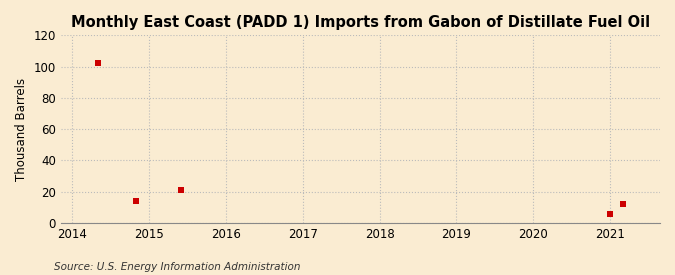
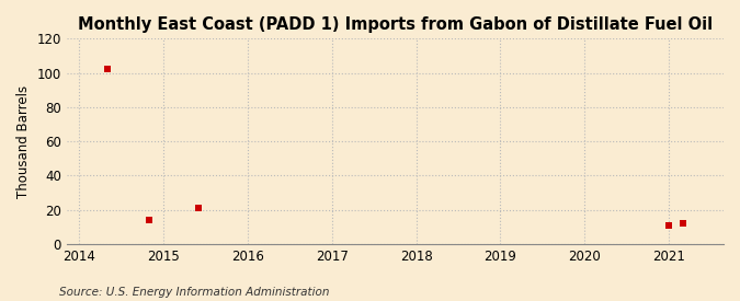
2021: 6 -> 11
